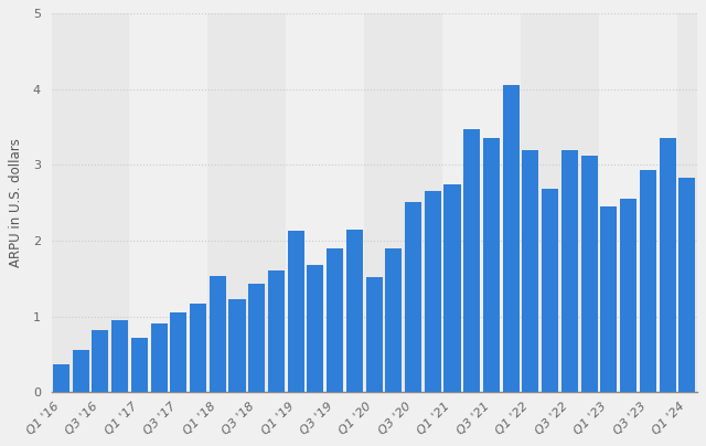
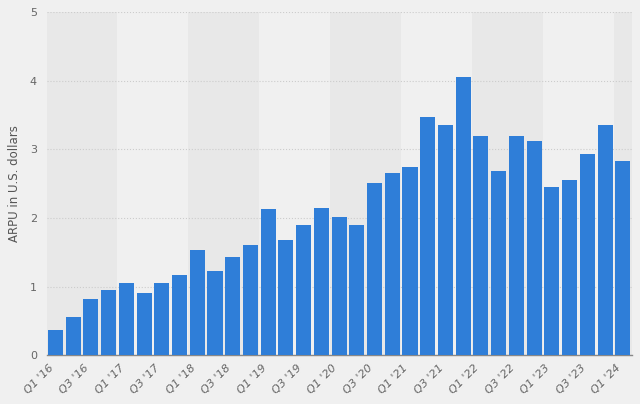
Q1 '17: 0.72 -> 1.05
Q1 '20: 1.52 -> 2.02
